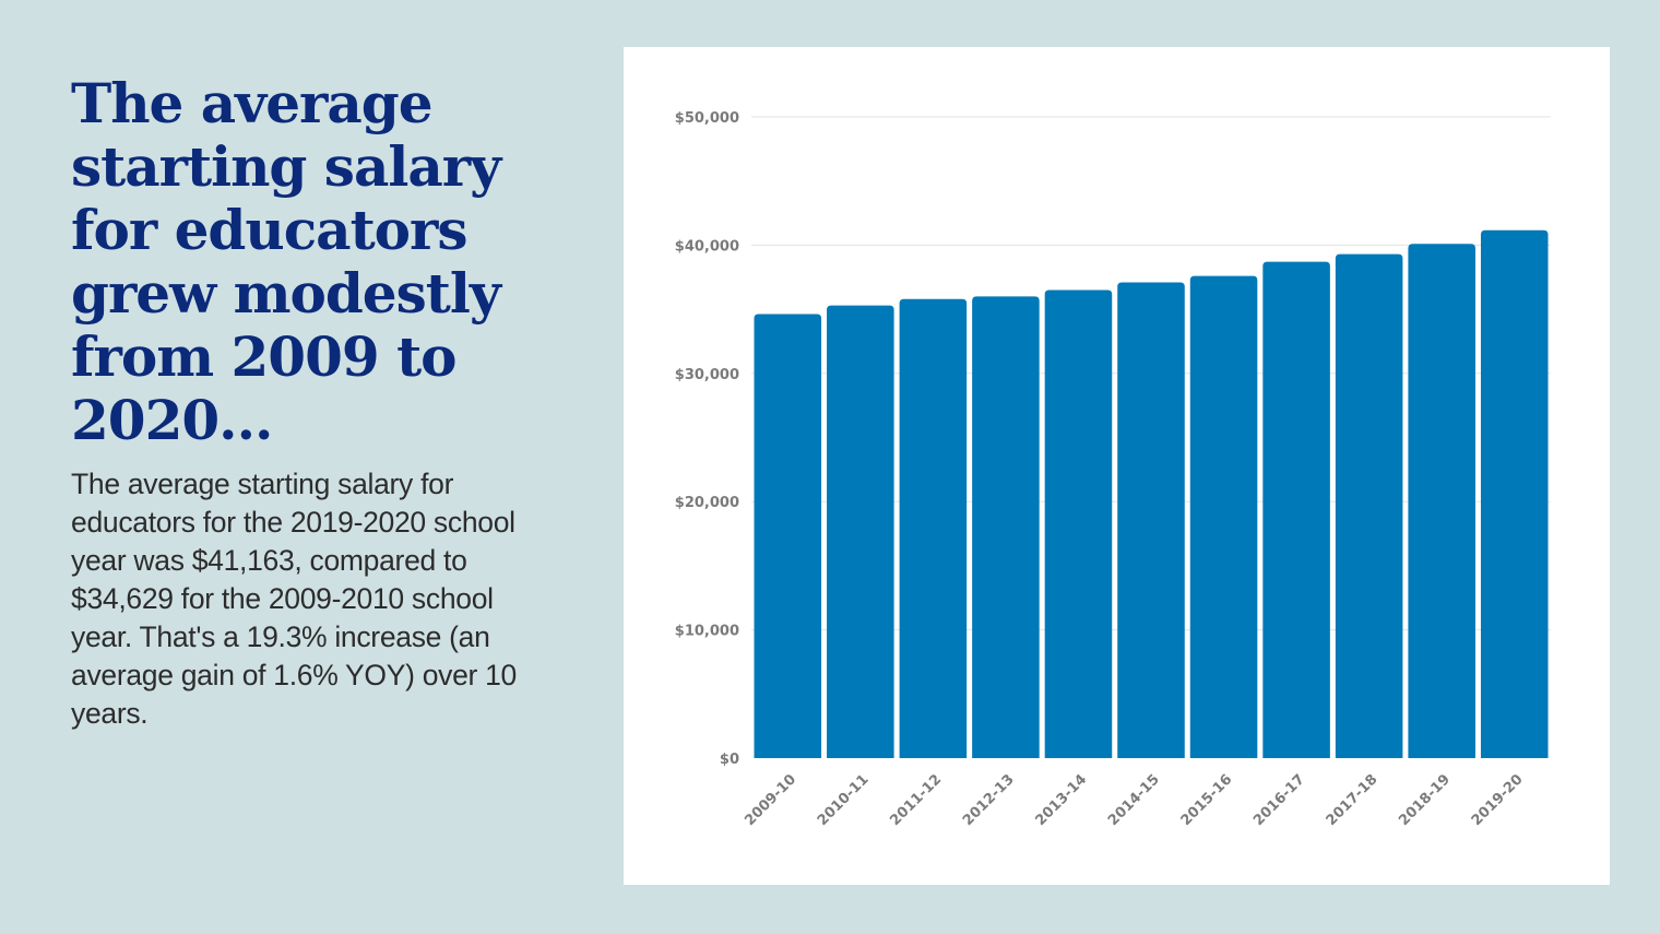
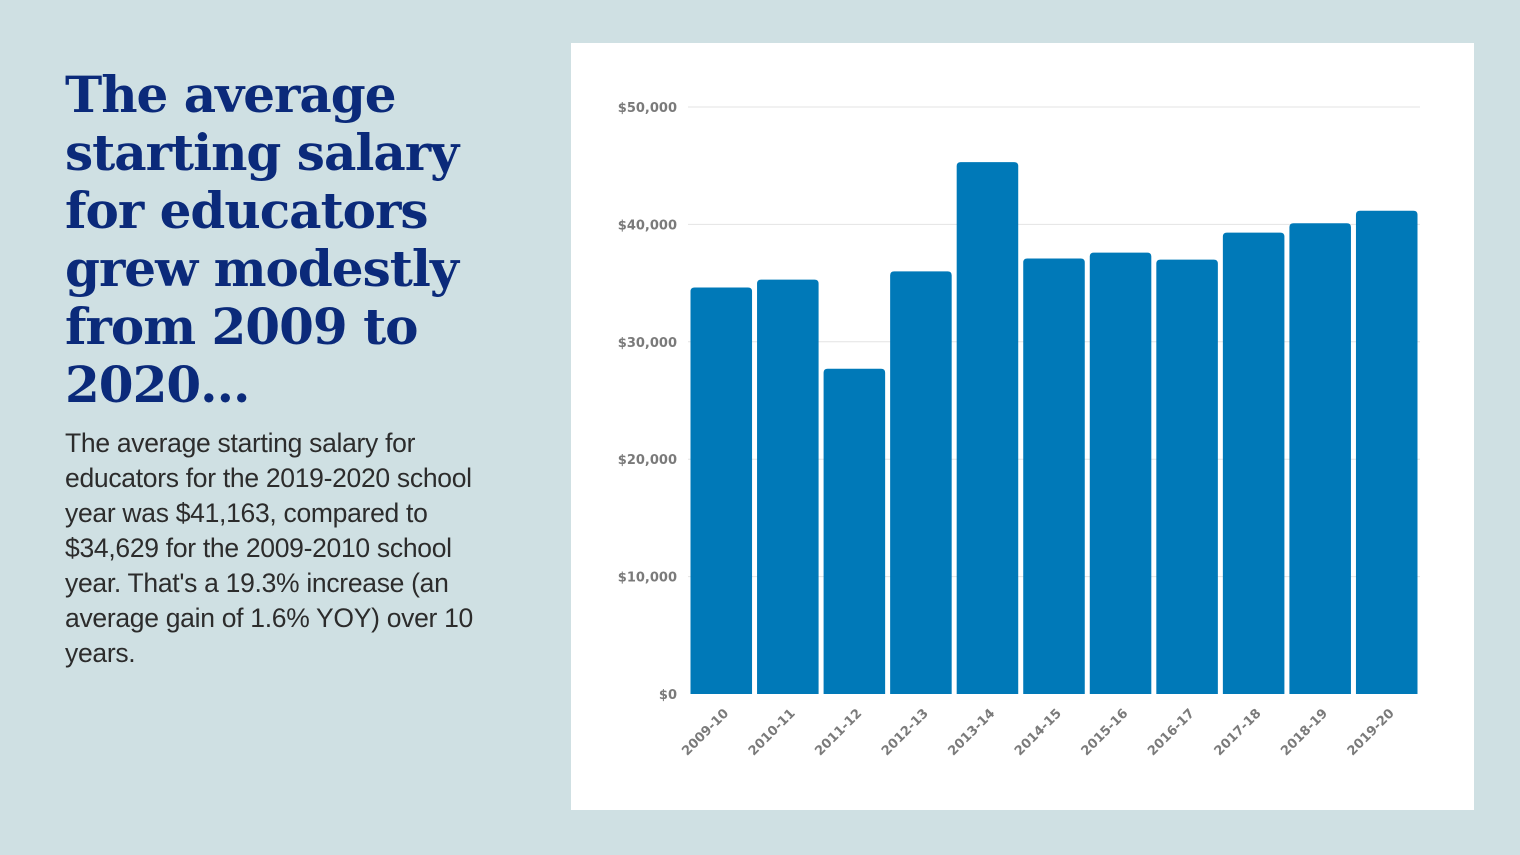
2011-12: $35800 -> $27700
2013-14: $36500 -> $45300
2016-17: $38700 -> $37000
